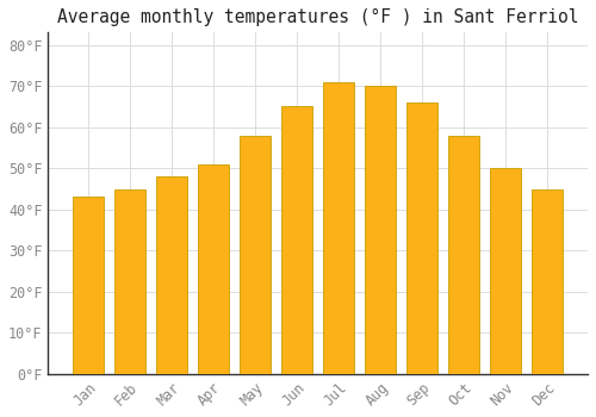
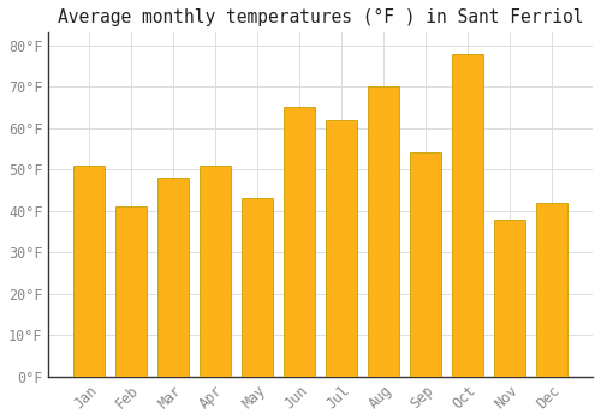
Jan: 43°F -> 51°F
Feb: 45°F -> 41°F
May: 58°F -> 43°F
Jul: 71°F -> 62°F
Sep: 66°F -> 54°F
Oct: 58°F -> 78°F
Nov: 50°F -> 38°F
Dec: 45°F -> 42°F
